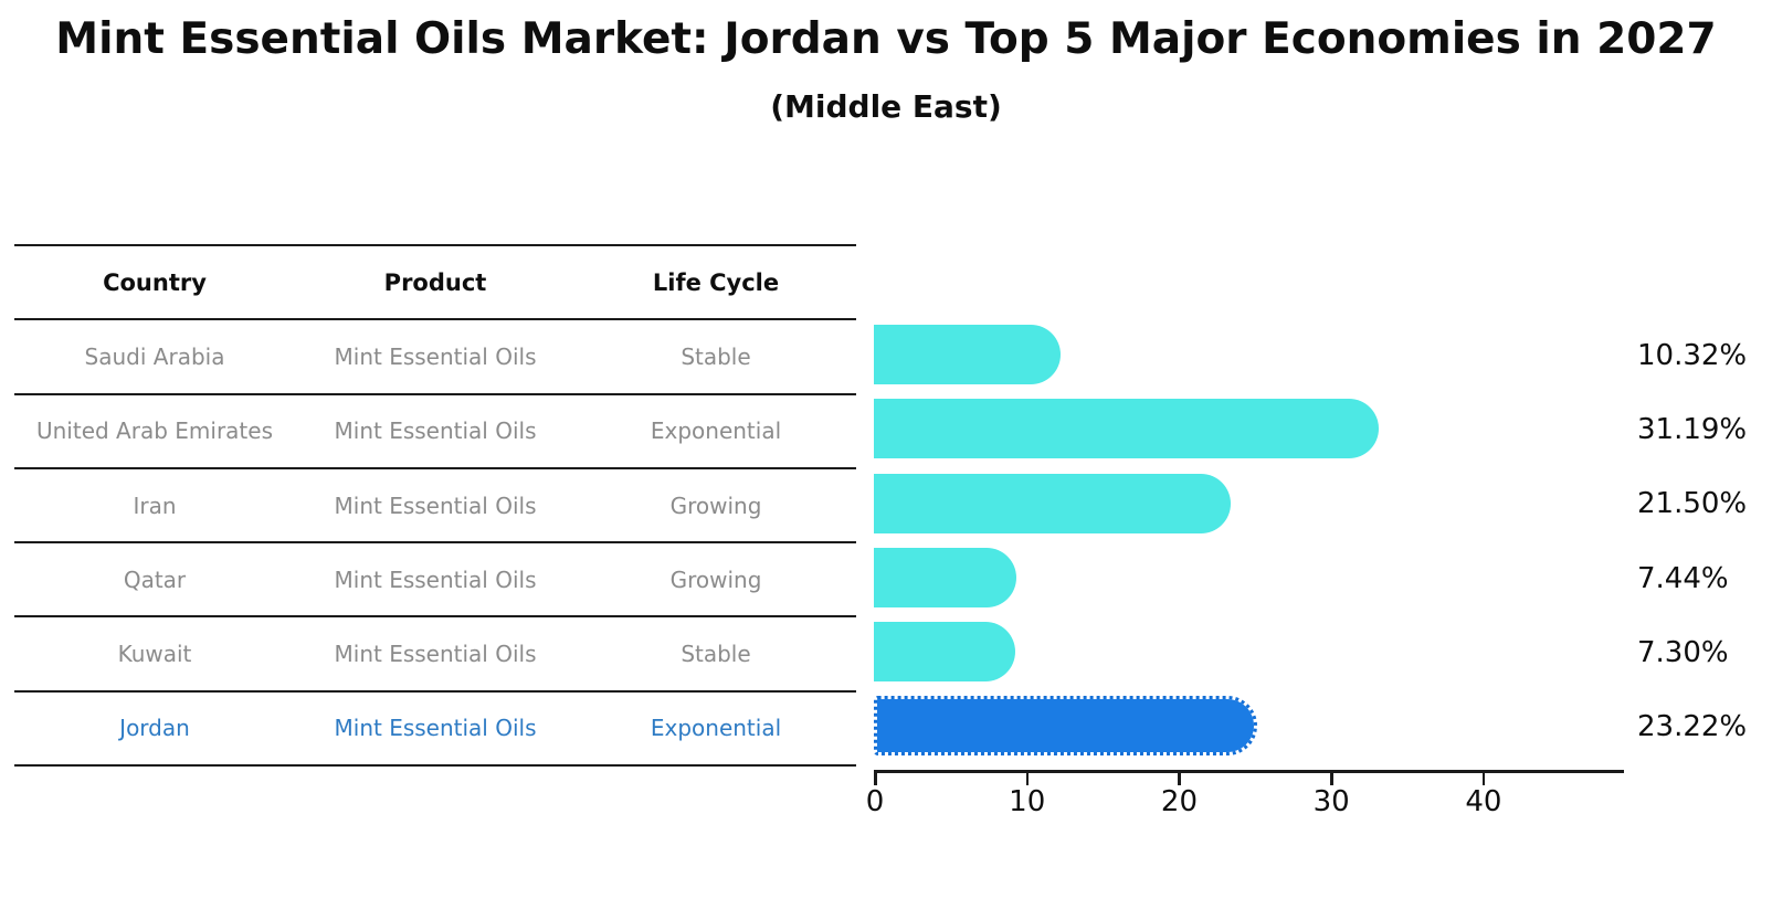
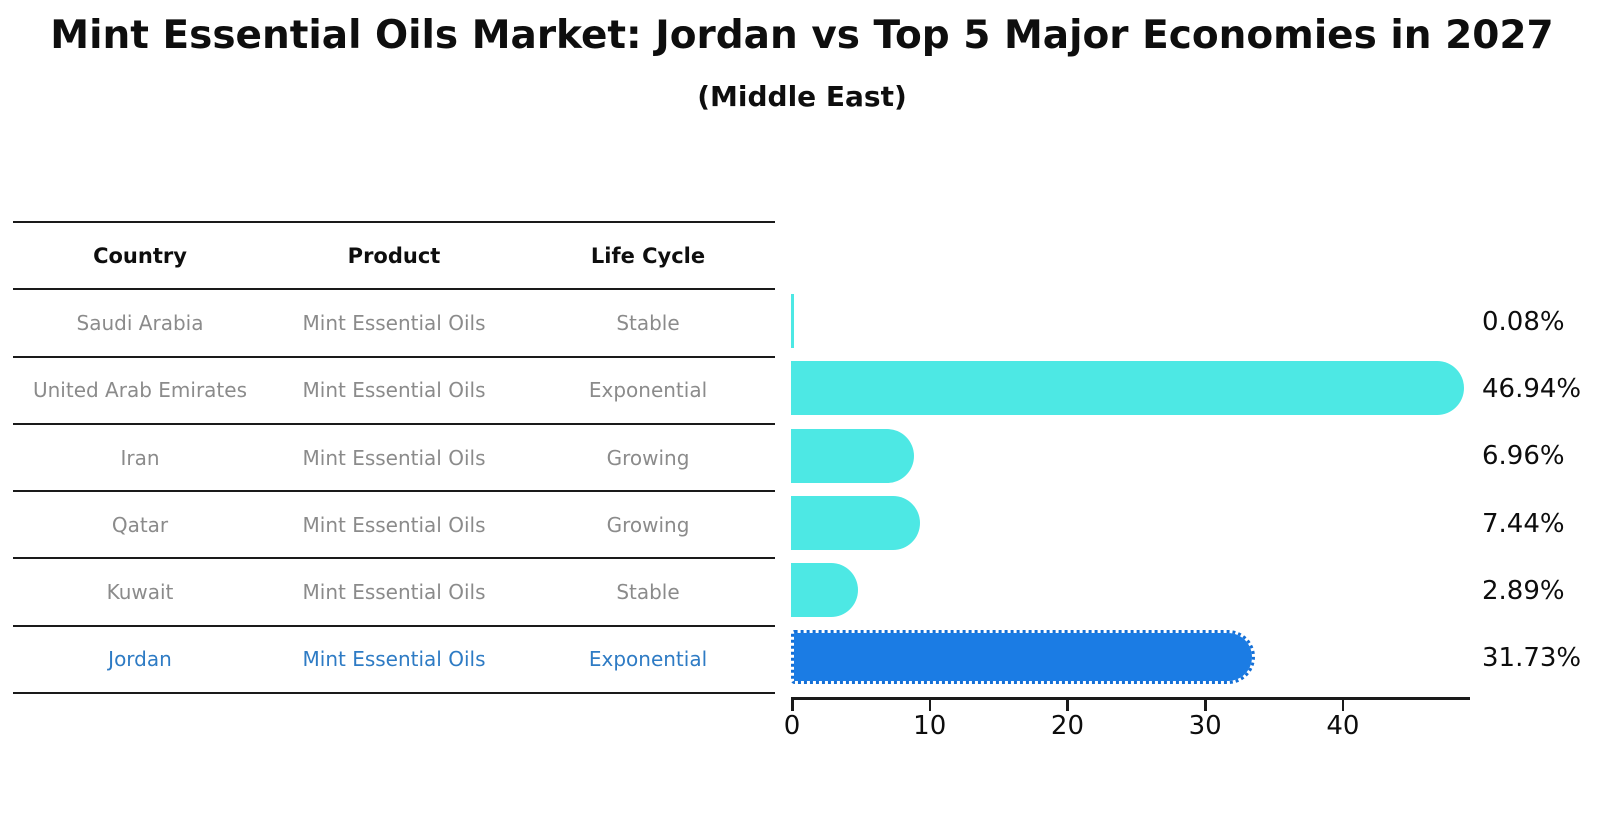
Saudi Arabia: 10.32% -> 0.08%
United Arab Emirates: 31.19% -> 46.94%
Iran: 21.50% -> 6.96%
Kuwait: 7.30% -> 2.89%
Jordan: 23.22% -> 31.73%
